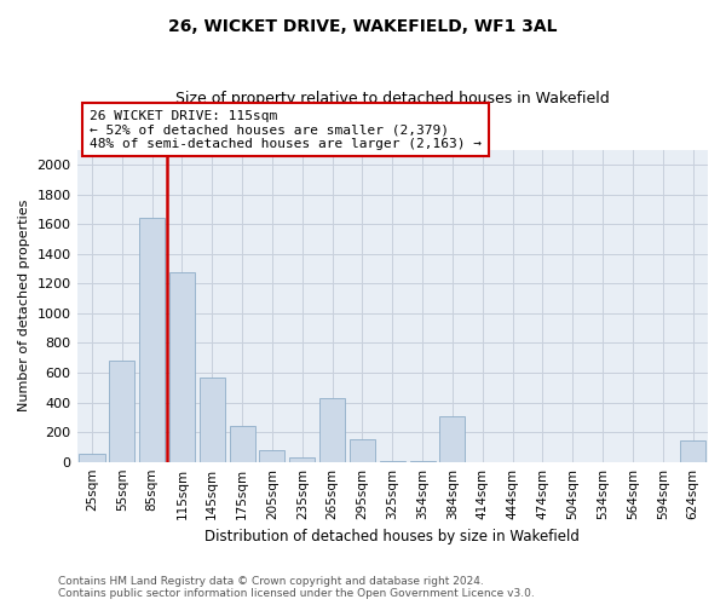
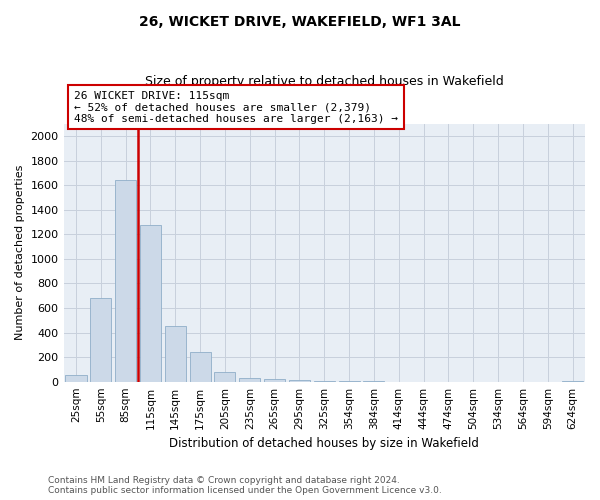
145sqm: 570 -> 450
265sqm: 430 -> 20
295sqm: 150 -> 10
384sqm: 310 -> 0
624sqm: 140 -> 0
